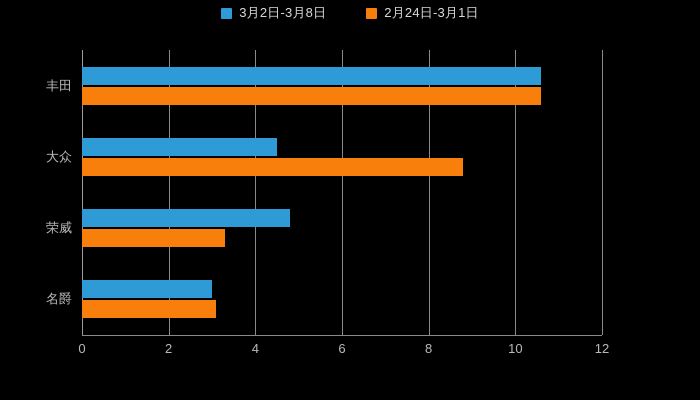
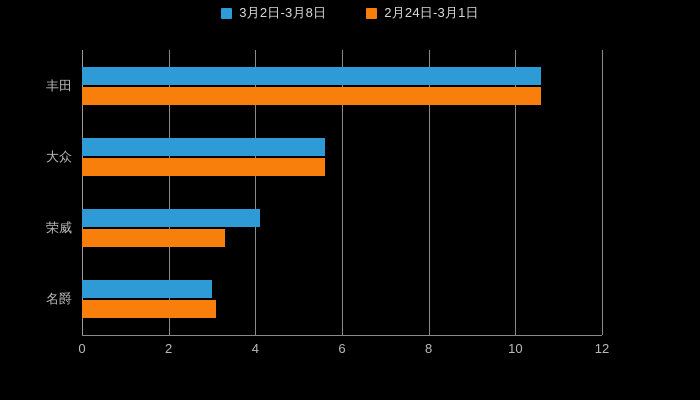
3月2日-3月8日/大众: 4.5 -> 5.6
2月24日-3月1日/大众: 8.8 -> 5.6
3月2日-3月8日/荣威: 4.8 -> 4.1
